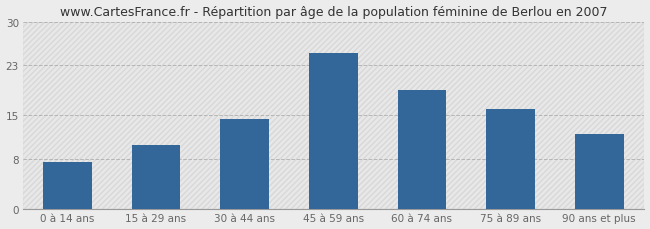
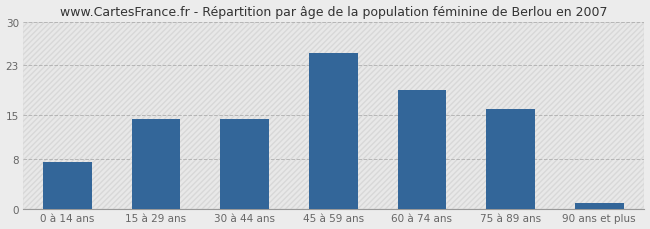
15 à 29 ans: 10.2 -> 14.5
90 ans et plus: 12.0 -> 1.0
